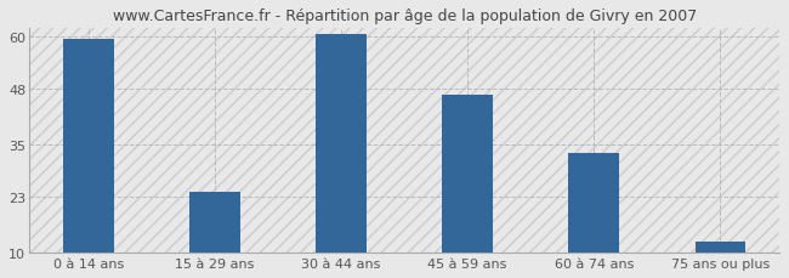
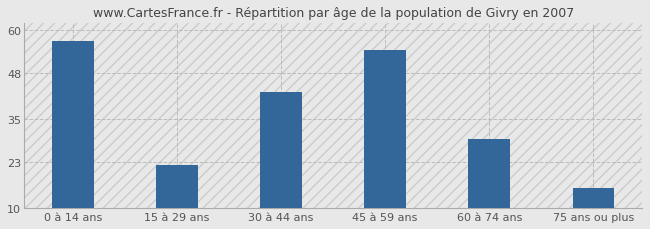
0 à 14 ans: 59.5 -> 57.0
15 à 29 ans: 24.0 -> 22.0
30 à 44 ans: 60.5 -> 42.5
45 à 59 ans: 46.5 -> 54.5
60 à 74 ans: 33.0 -> 29.5
75 ans ou plus: 12.5 -> 15.5
